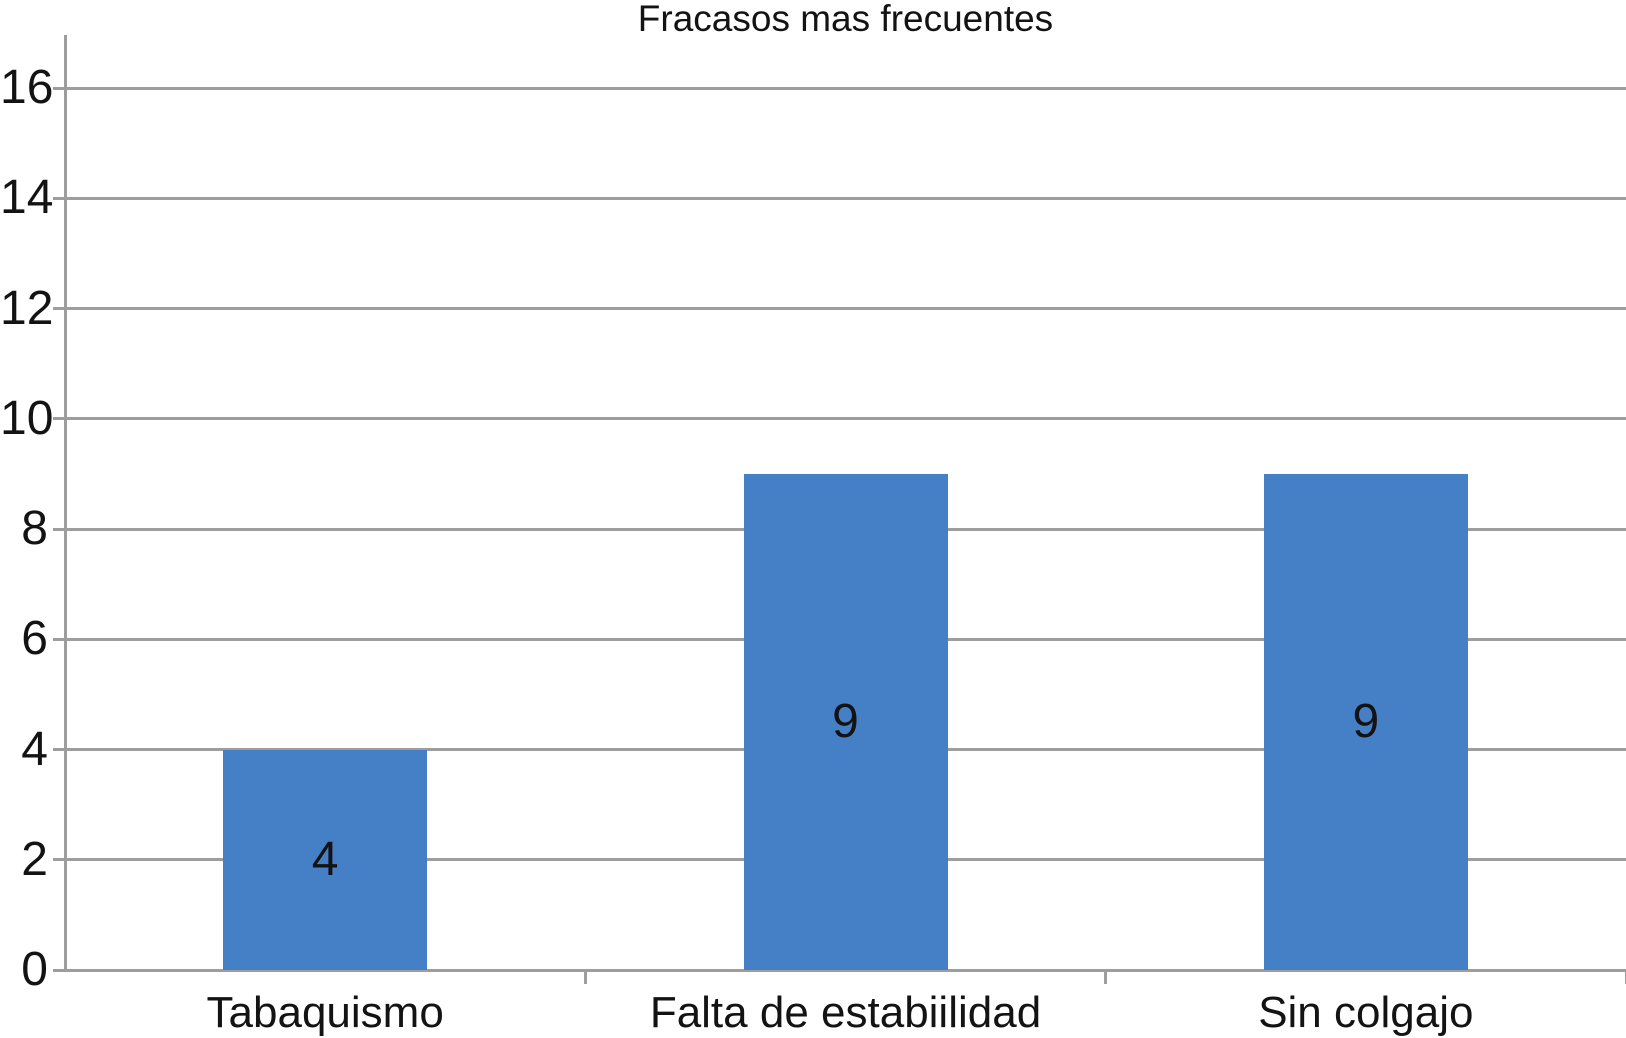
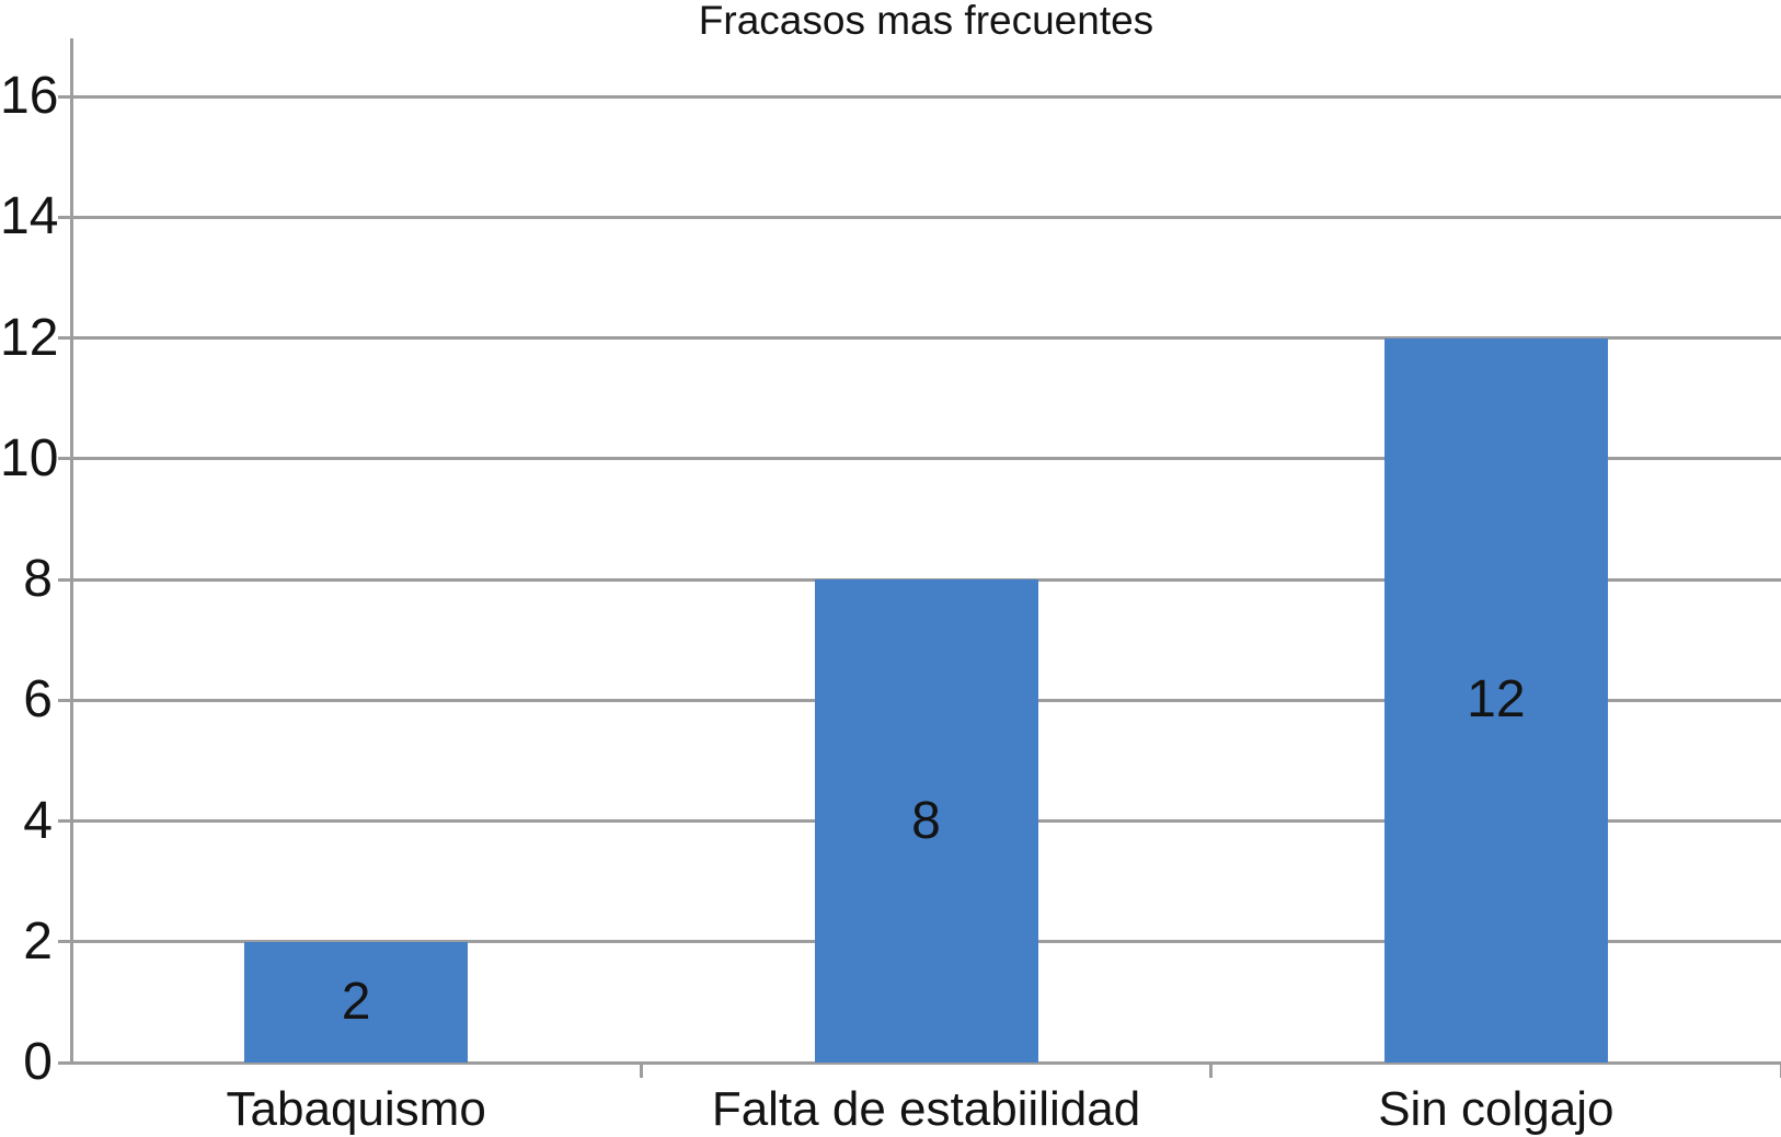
Tabaquismo: 4 -> 2
Falta de estabiilidad: 9 -> 8
Sin colgajo: 9 -> 12
